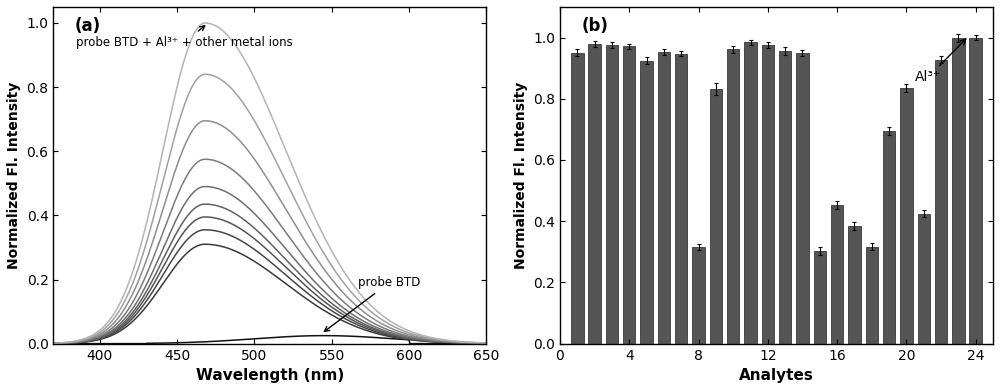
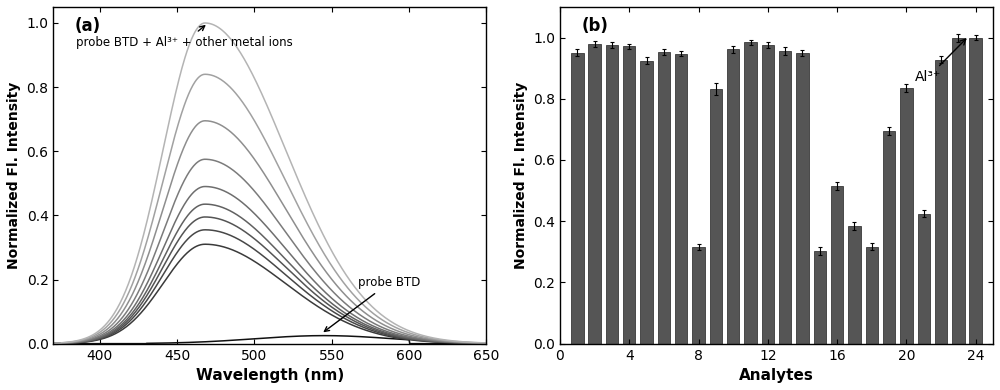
16: 0.453 -> 0.515
